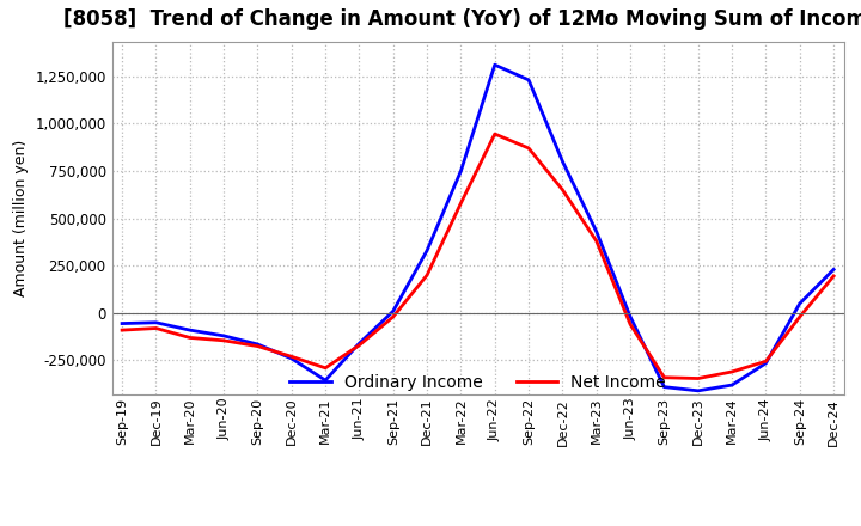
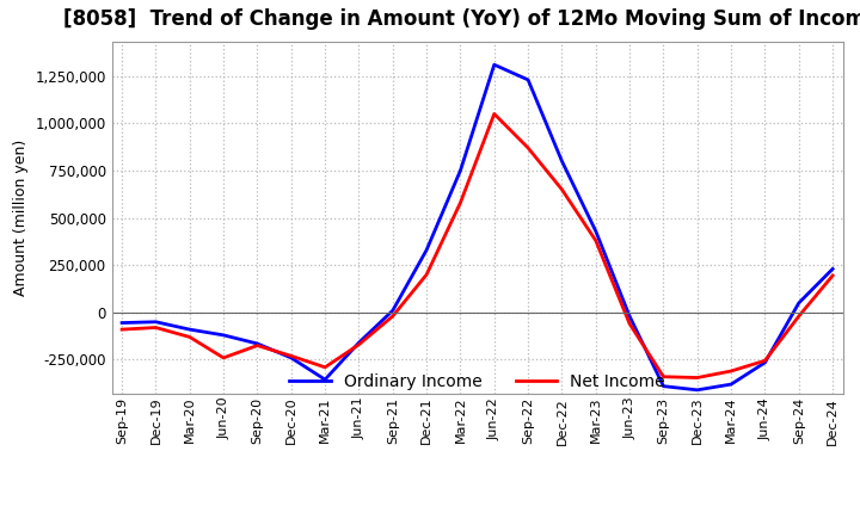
Net Income/Jun-20: -140,000 -> -240,000
Net Income/Jun-22: 940,000 -> 1,050,000
